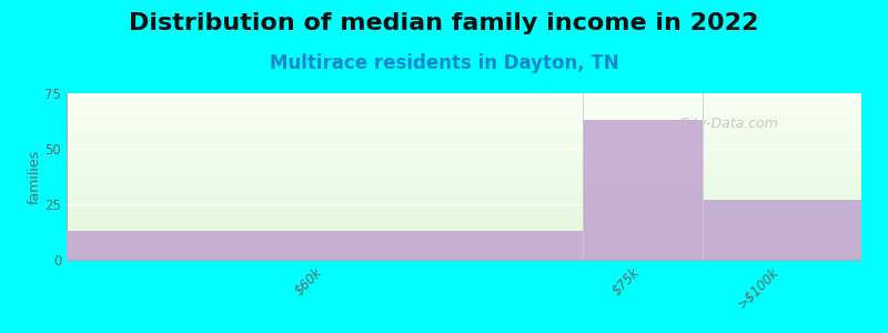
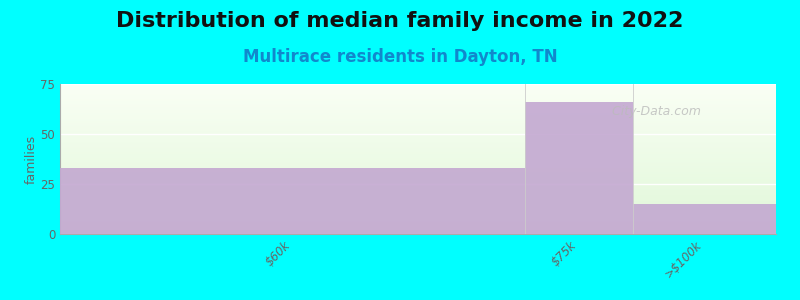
$60k: 13 -> 33
$75k: 63 -> 66
>$100k: 27 -> 15
